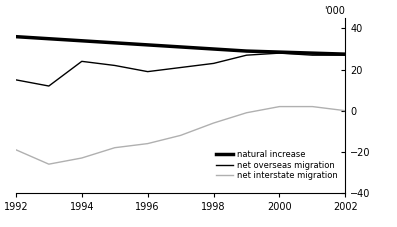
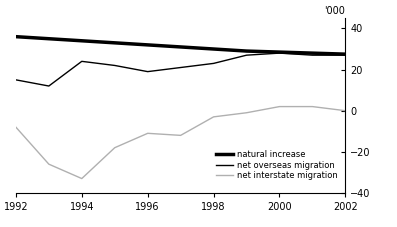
net interstate migration/1992: -19 -> -8
net interstate migration/1994: -23 -> -33
net interstate migration/1996: -16 -> -11
net interstate migration/1998: -6 -> -3
